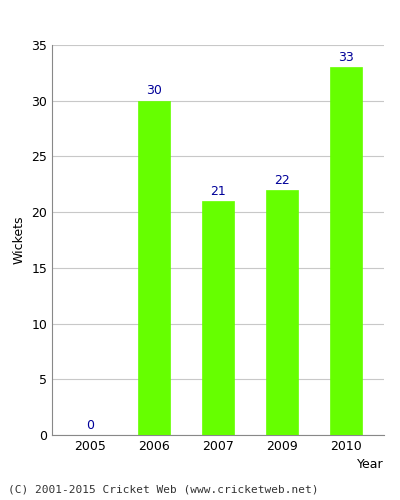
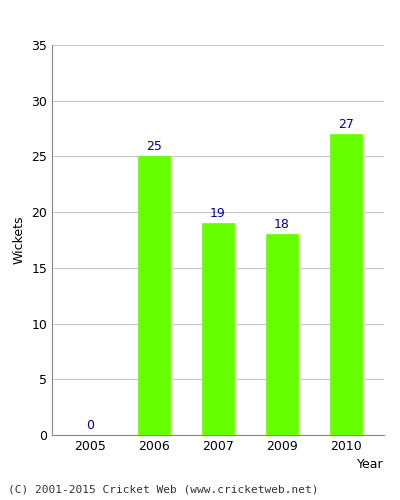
2006: 30 -> 25
2007: 21 -> 19
2009: 22 -> 18
2010: 33 -> 27
